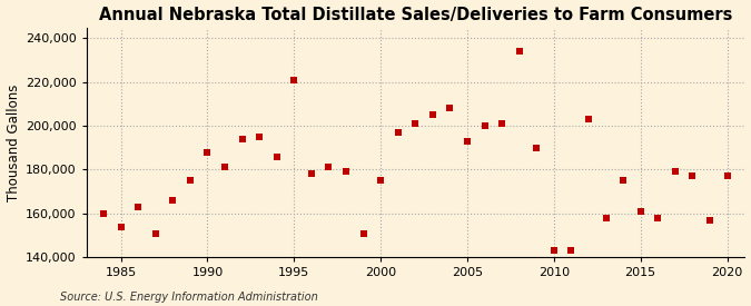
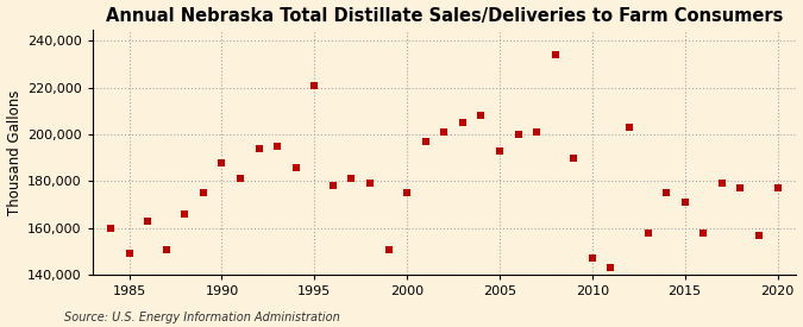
1985: 154,000 -> 149,000
2010: 143,000 -> 147,000
2015: 161,000 -> 171,000
